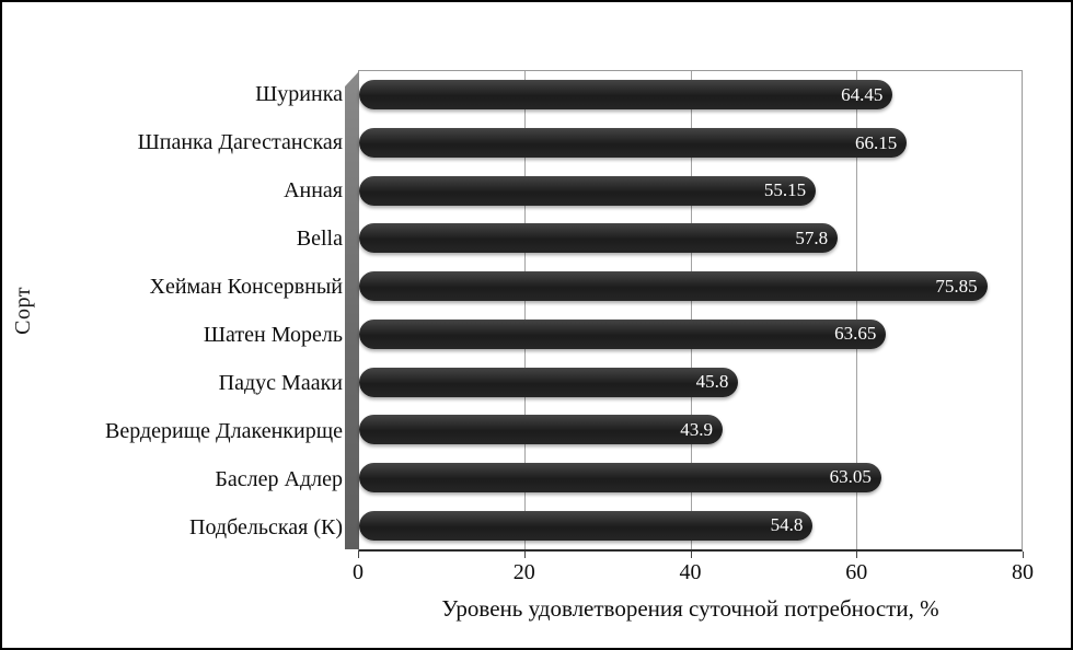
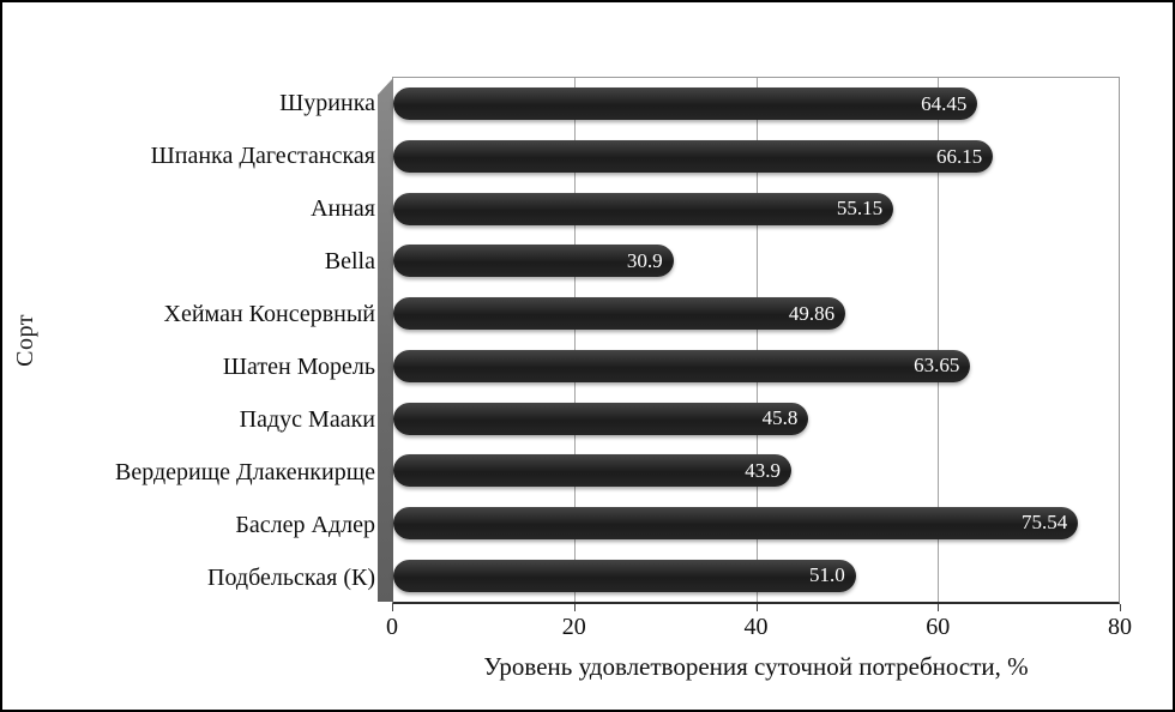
Bella: 57.8 -> 30.9
Хейман Консервный: 75.85 -> 49.86
Баслер Адлер: 63.05 -> 75.54
Подбельская (К): 54.8 -> 51.0
